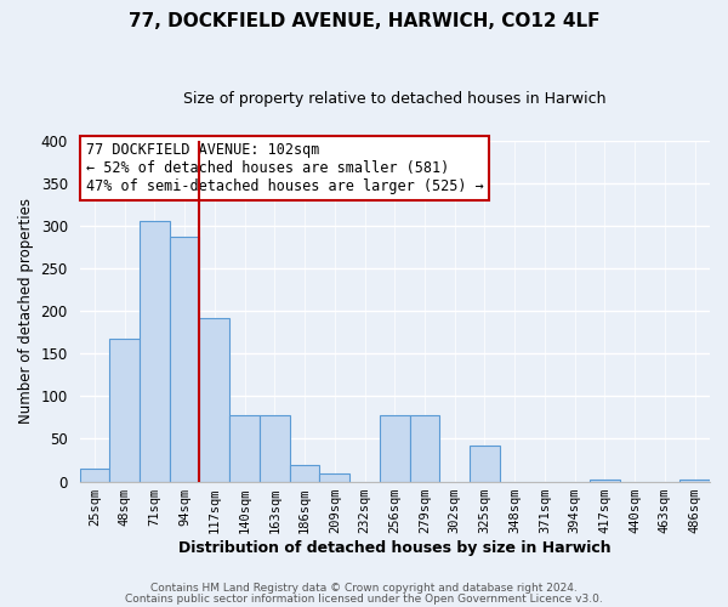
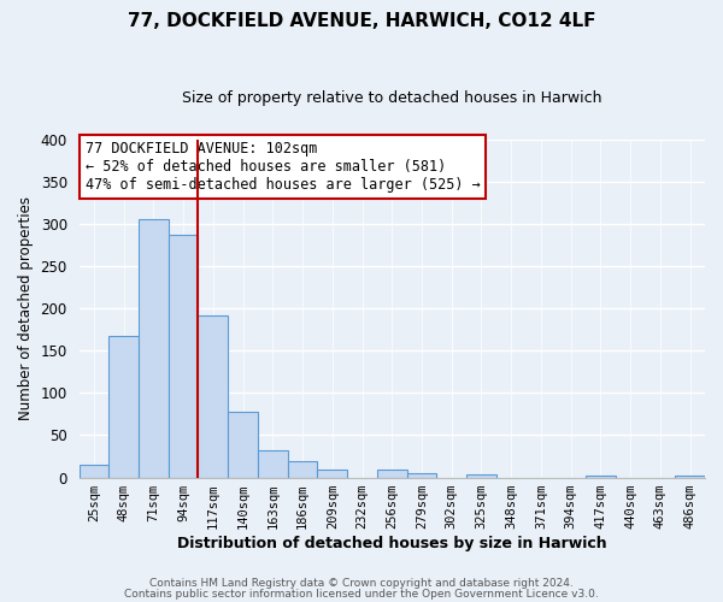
163sqm: 78 -> 32
256sqm: 78 -> 9
279sqm: 78 -> 5
325sqm: 42 -> 3
